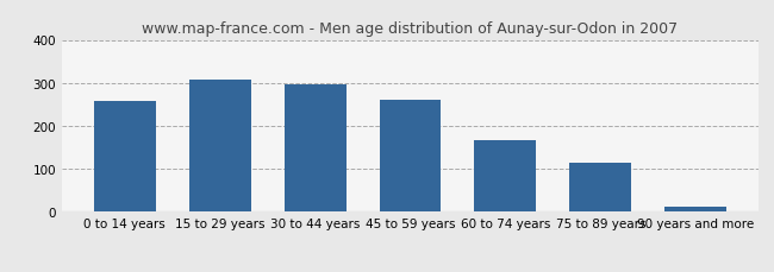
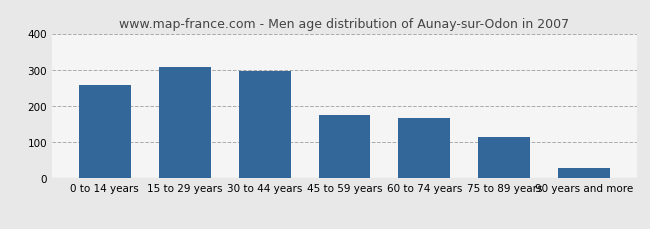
45 to 59 years: 260 -> 175
90 years and more: 12 -> 30
